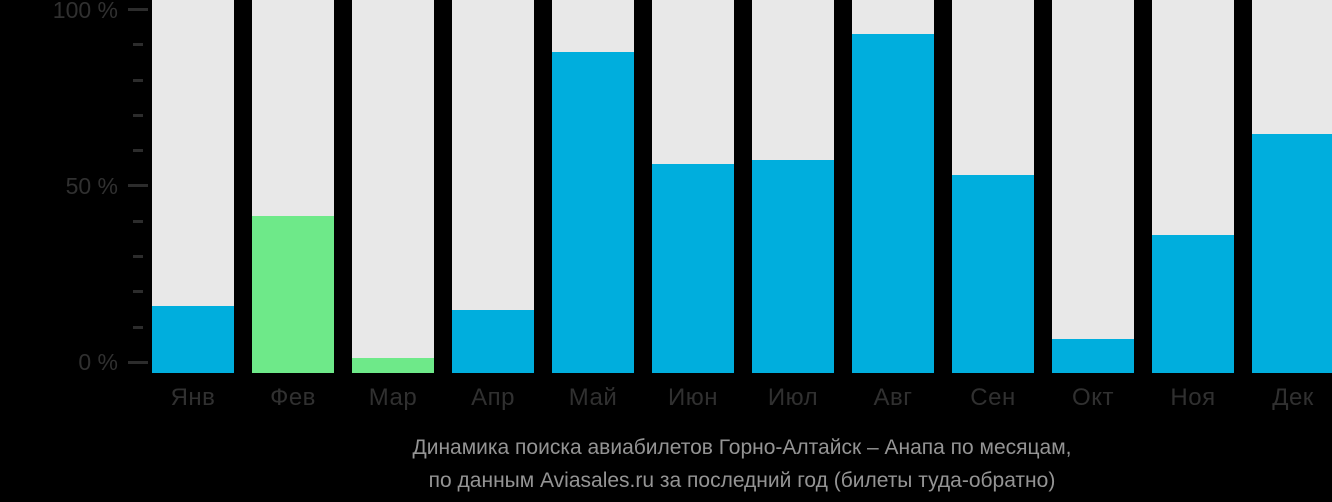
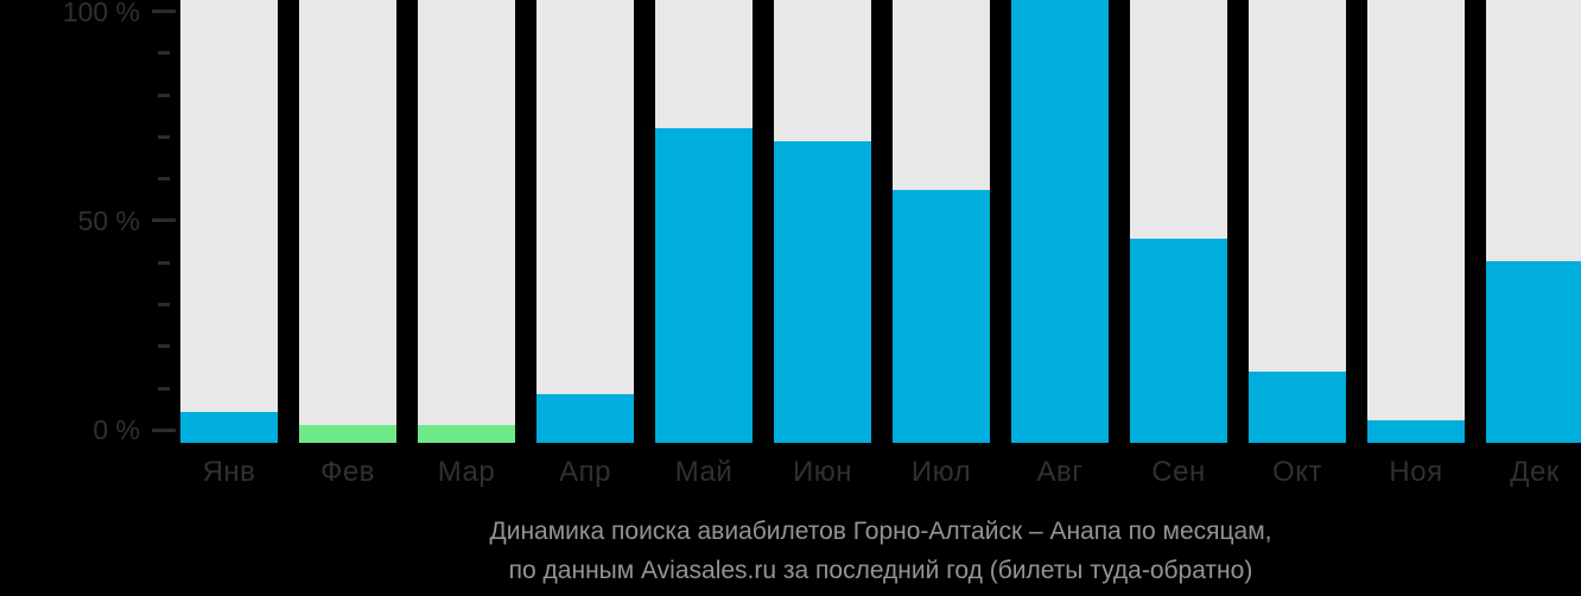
Янв: 18% -> 7%
Фев: 42% -> 4%
Апр: 17% -> 11%
Май: 86% -> 71%
Июн: 56% -> 68%
Авг: 91% -> 100%
Сен: 53% -> 46%
Окт: 9% -> 16%
Ноя: 37% -> 5%
Дек: 64% -> 41%
